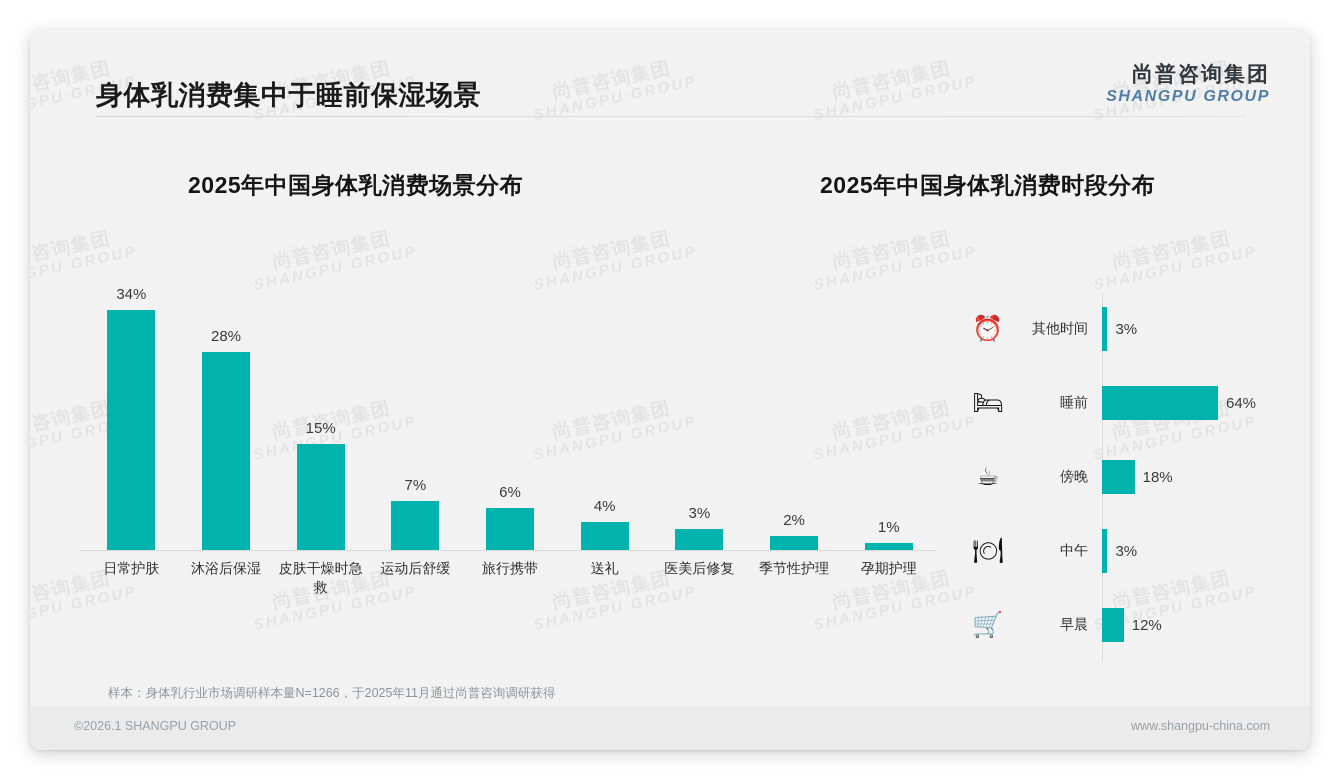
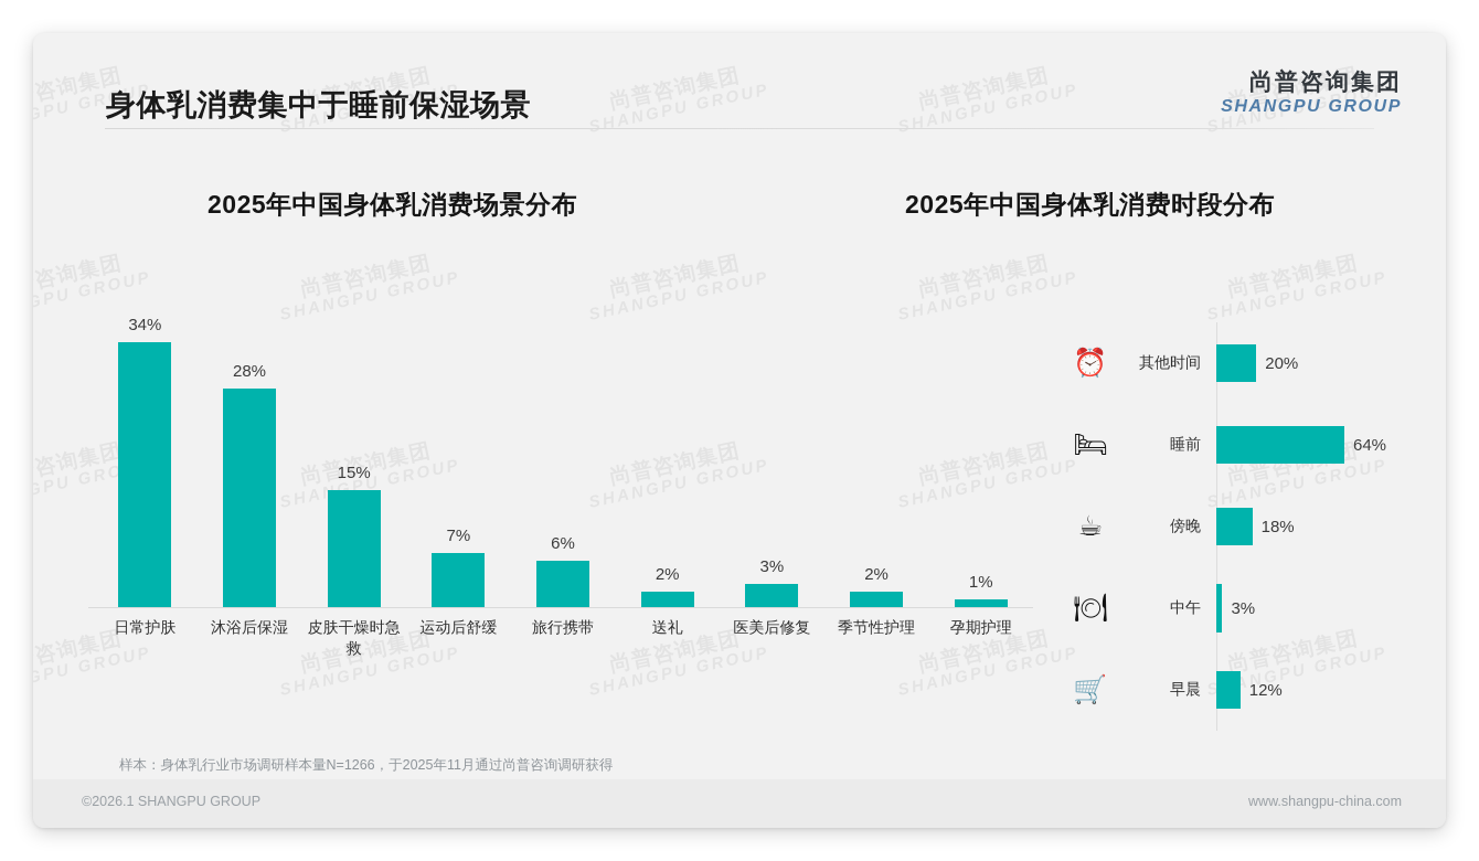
2025年中国身体乳消费场景分布/送礼: 4% -> 2%
2025年中国身体乳消费时段分布/其他时间: 3% -> 20%
